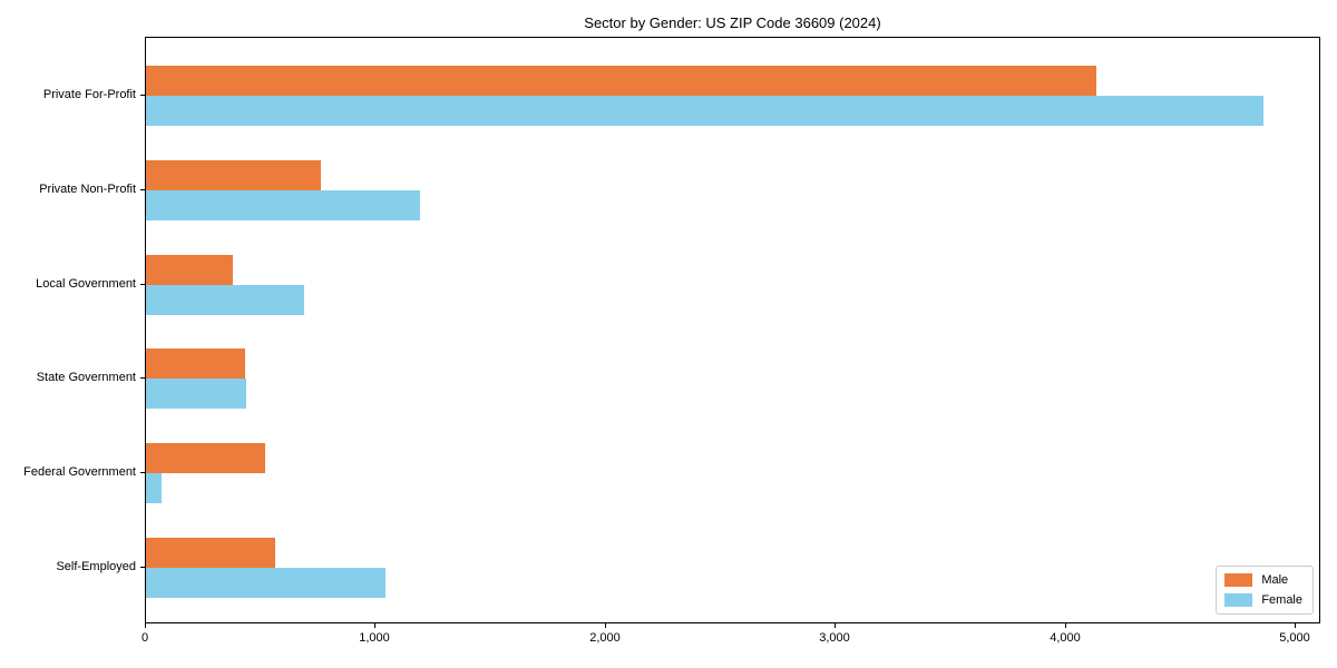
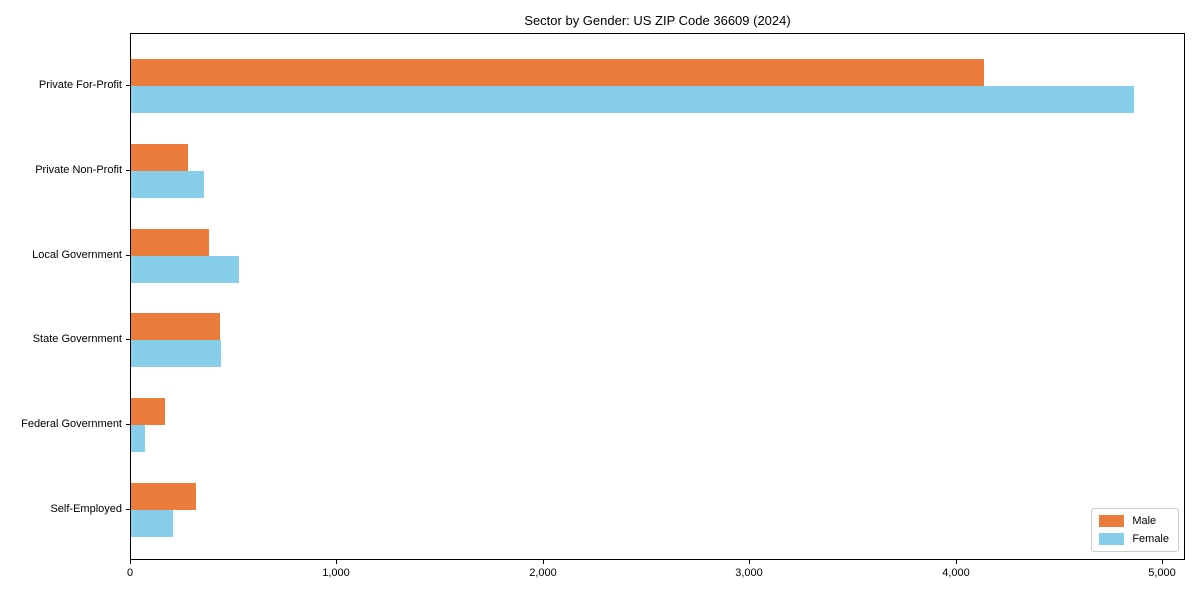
Male/Private Non-Profit: 760 -> 280
Female/Private Non-Profit: 1190 -> 360
Female/Local Government: 690 -> 520
Male/Federal Government: 520 -> 160
Male/Self-Employed: 560 -> 320
Female/Self-Employed: 1040 -> 200
